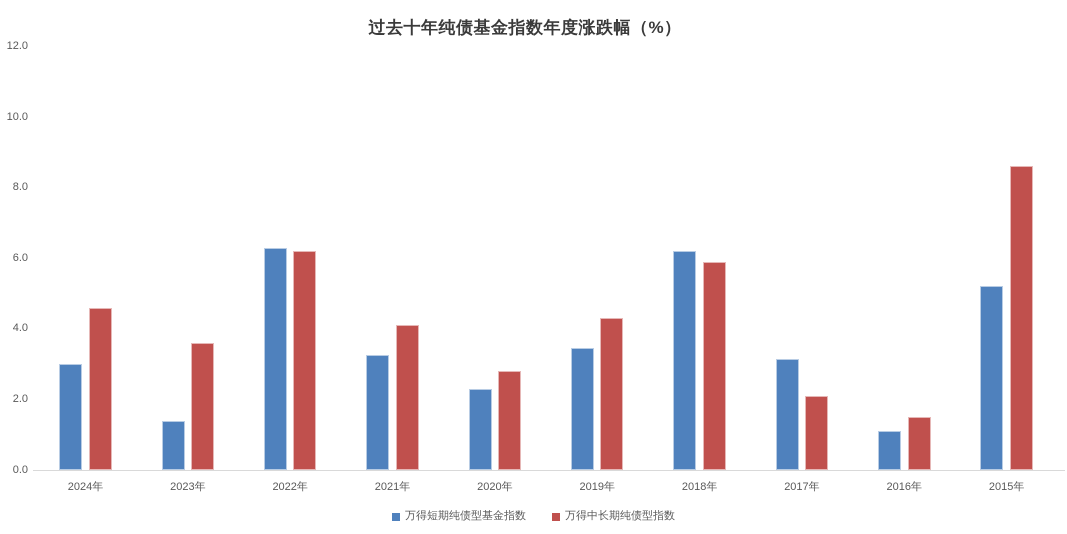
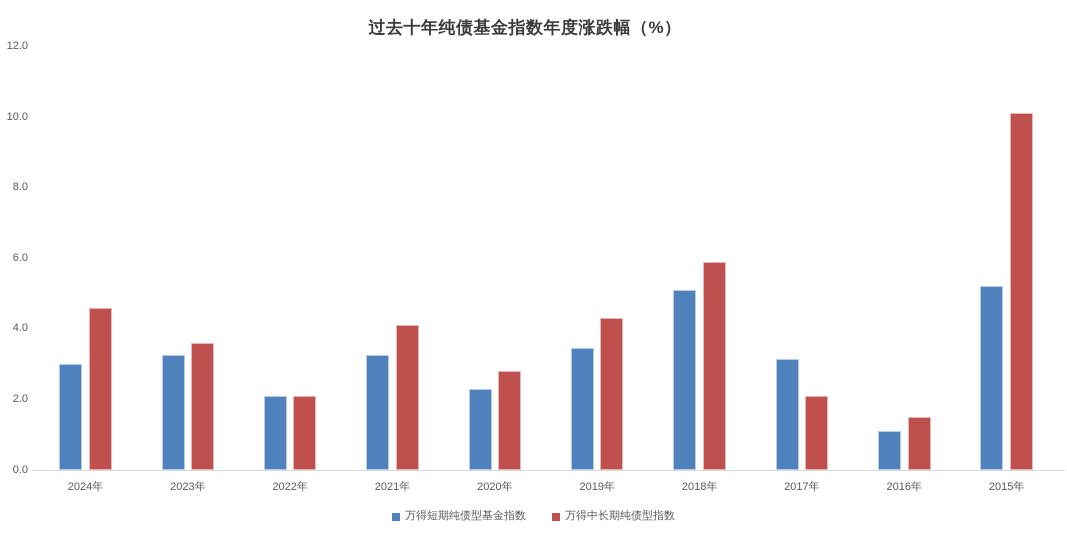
万得短期纯债型基金指数/2023年: 1.4 -> 3.2
万得短期纯债型基金指数/2022年: 6.3 -> 2.1
万得中长期纯债型指数/2022年: 6.2 -> 2.1
万得短期纯债型基金指数/2018年: 6.2 -> 5.1
万得中长期纯债型指数/2015年: 8.6 -> 10.1
